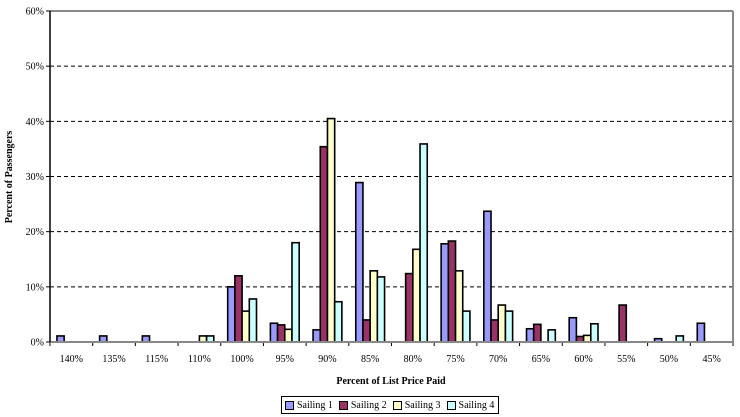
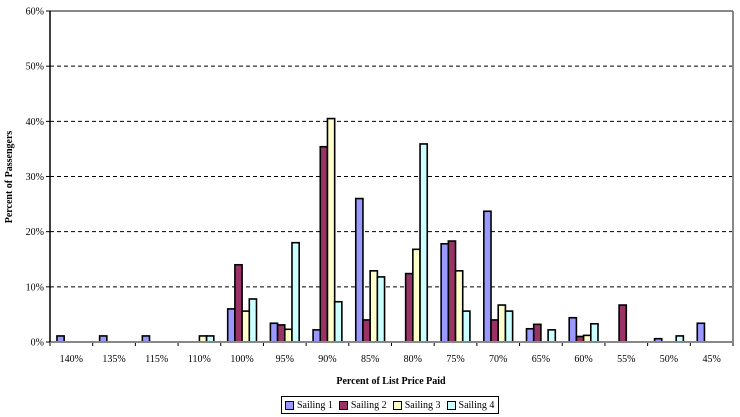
Sailing 1/100%: 10% -> 6%
Sailing 2/100%: 12% -> 14%
Sailing 1/85%: 29% -> 26%
